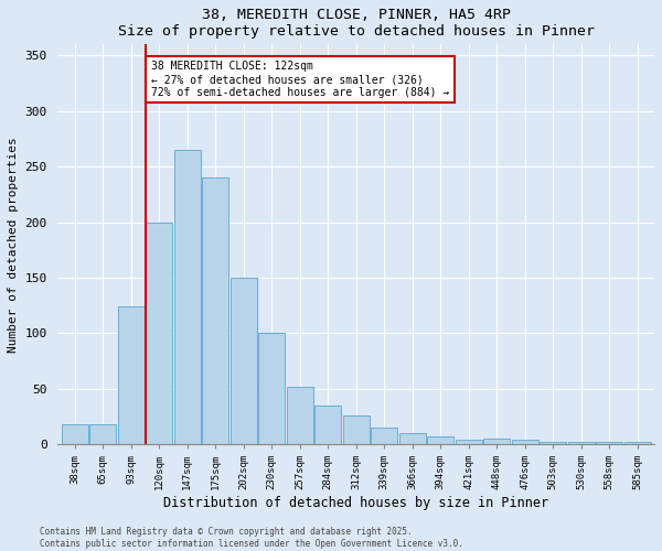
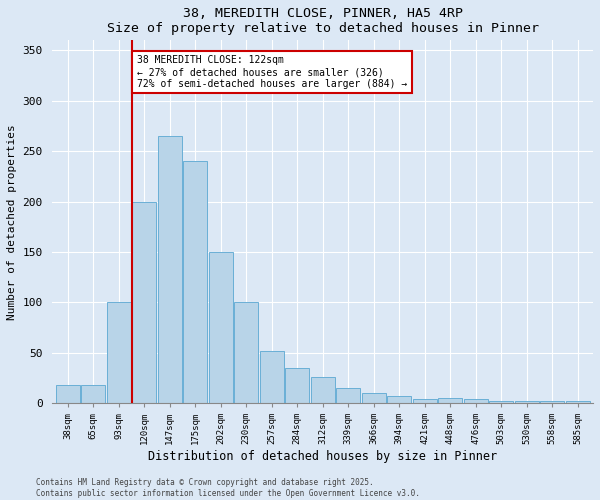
93sqm: 124 -> 100
